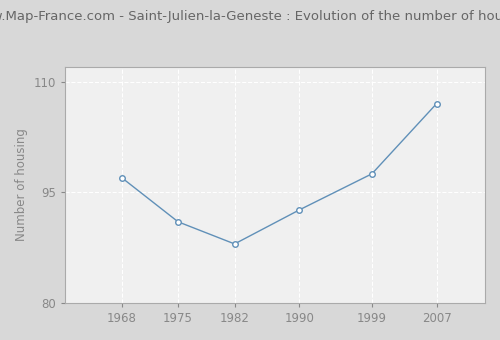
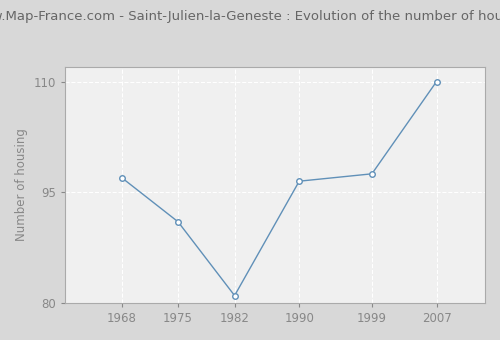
1982: 88.0 -> 81.0
1990: 92.6 -> 96.5
2007: 107.0 -> 110.0
